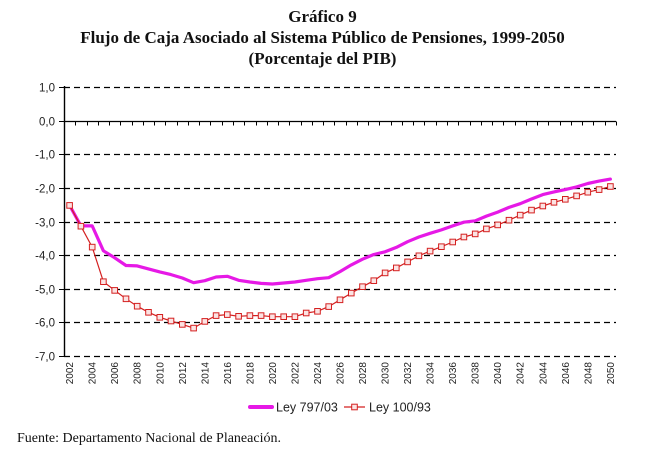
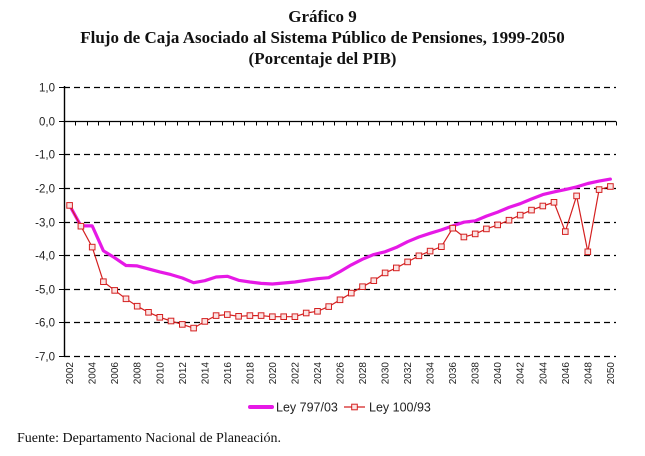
Ley 100/93/2036: -3,6 -> -3,2
Ley 100/93/2046: -2,3 -> -3,3
Ley 100/93/2048: -2,1 -> -3,9
